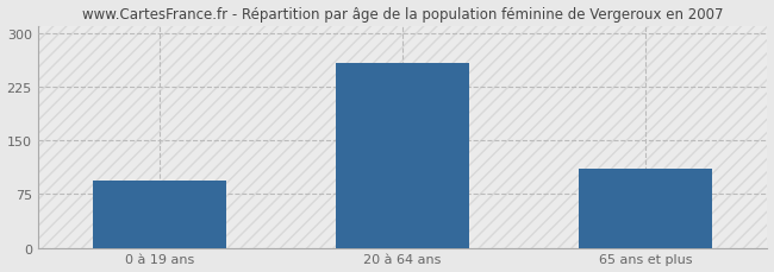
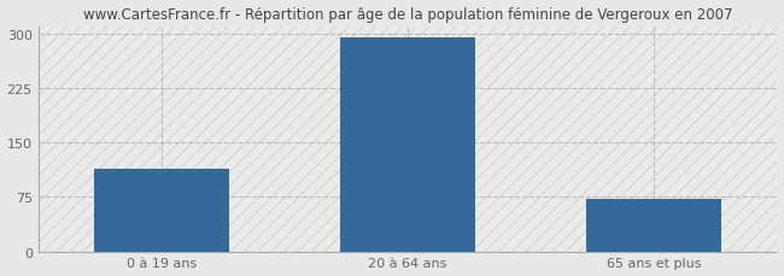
0 à 19 ans: 94 -> 113
20 à 64 ans: 258 -> 294
65 ans et plus: 110 -> 72
